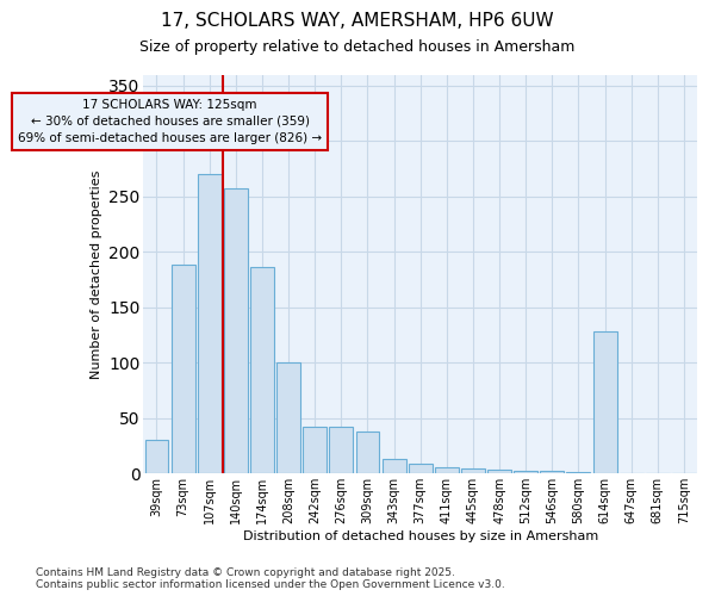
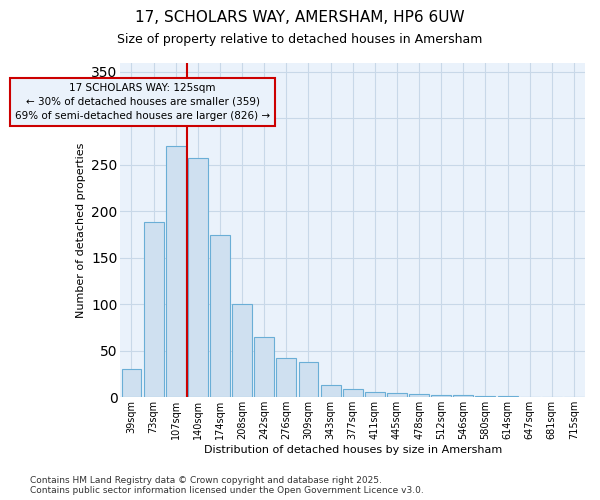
174sqm: 186 -> 175
242sqm: 42 -> 65
614sqm: 128 -> 1
